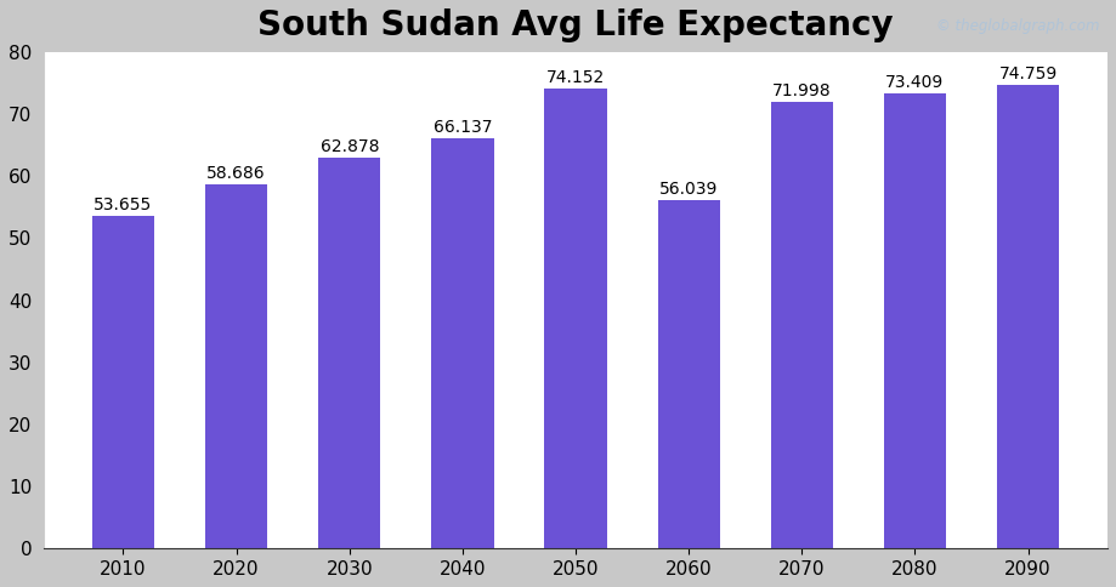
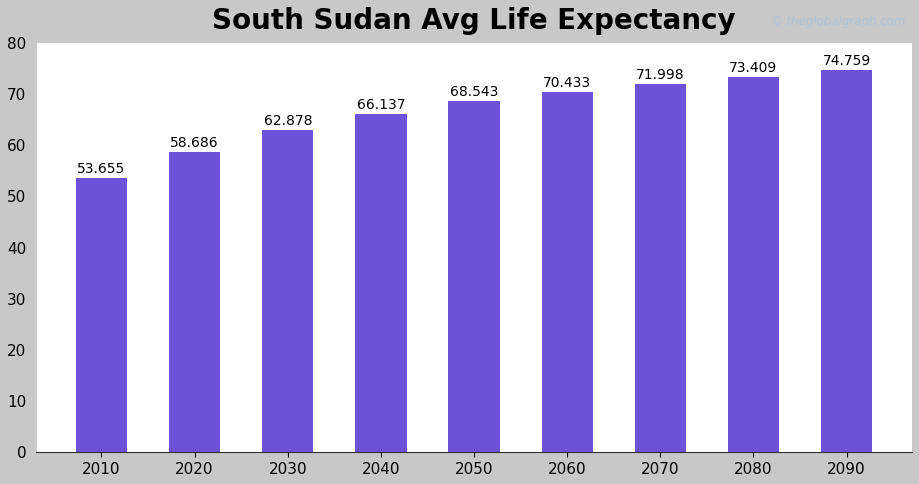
2050: 74.152 -> 68.543
2060: 56.039 -> 70.433
